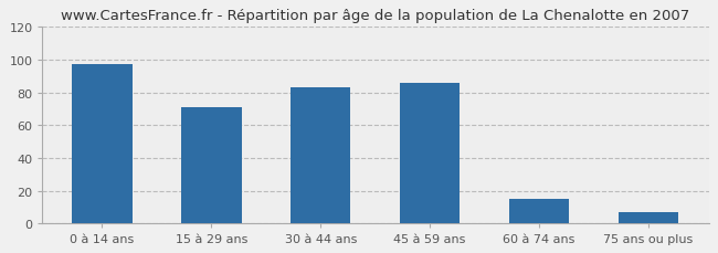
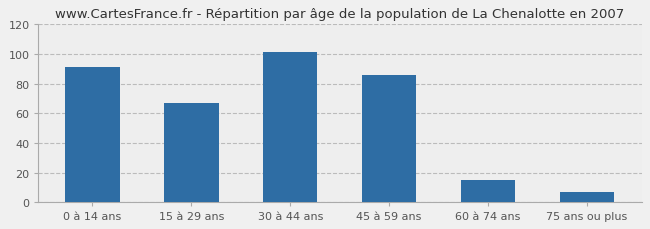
0 à 14 ans: 97 -> 91
15 à 29 ans: 71 -> 67
30 à 44 ans: 83 -> 101
